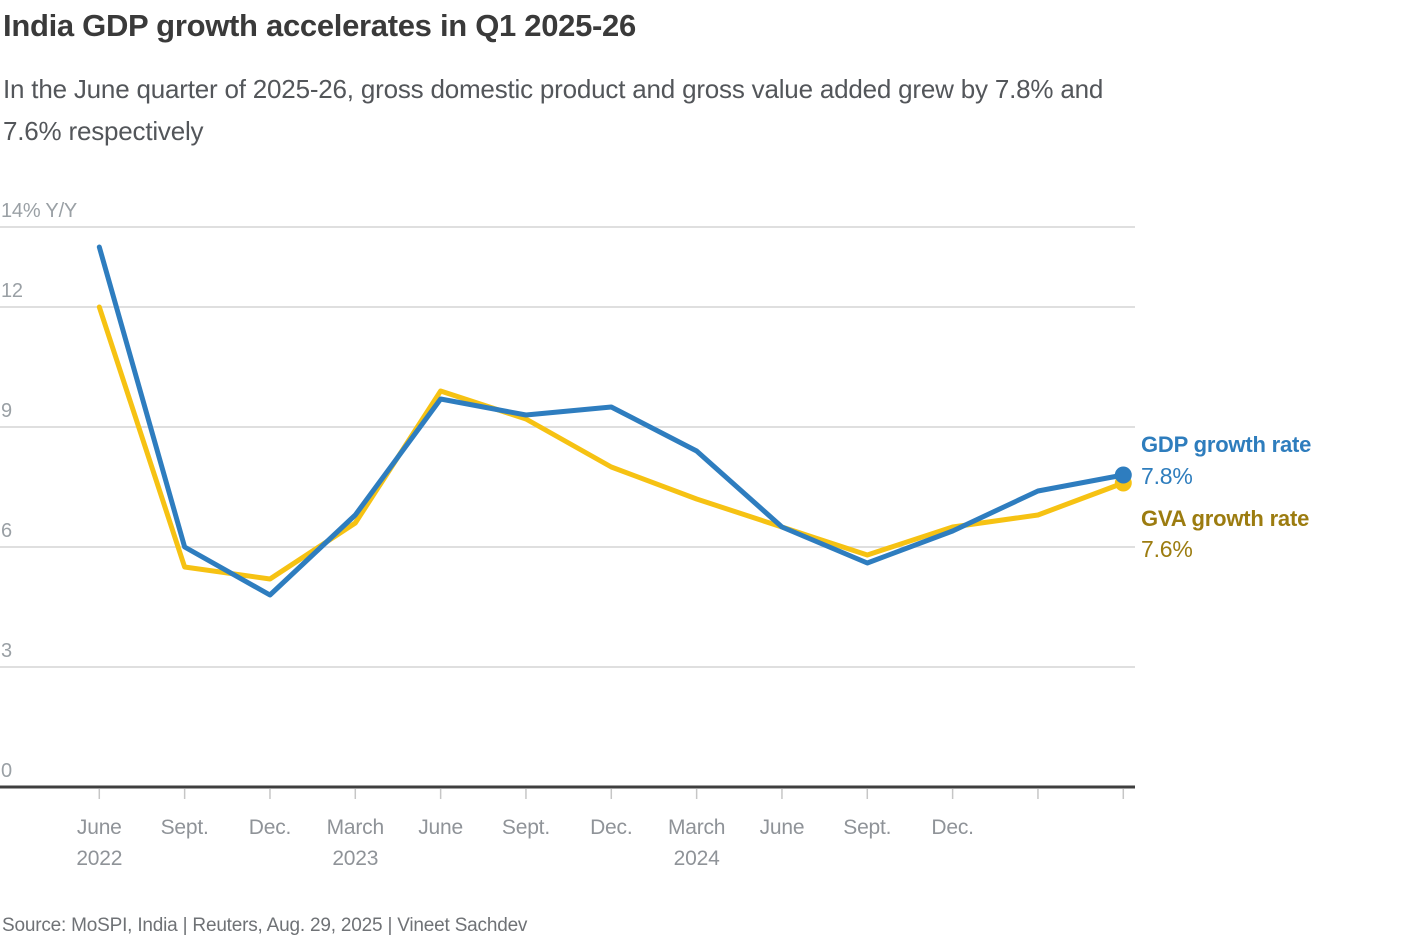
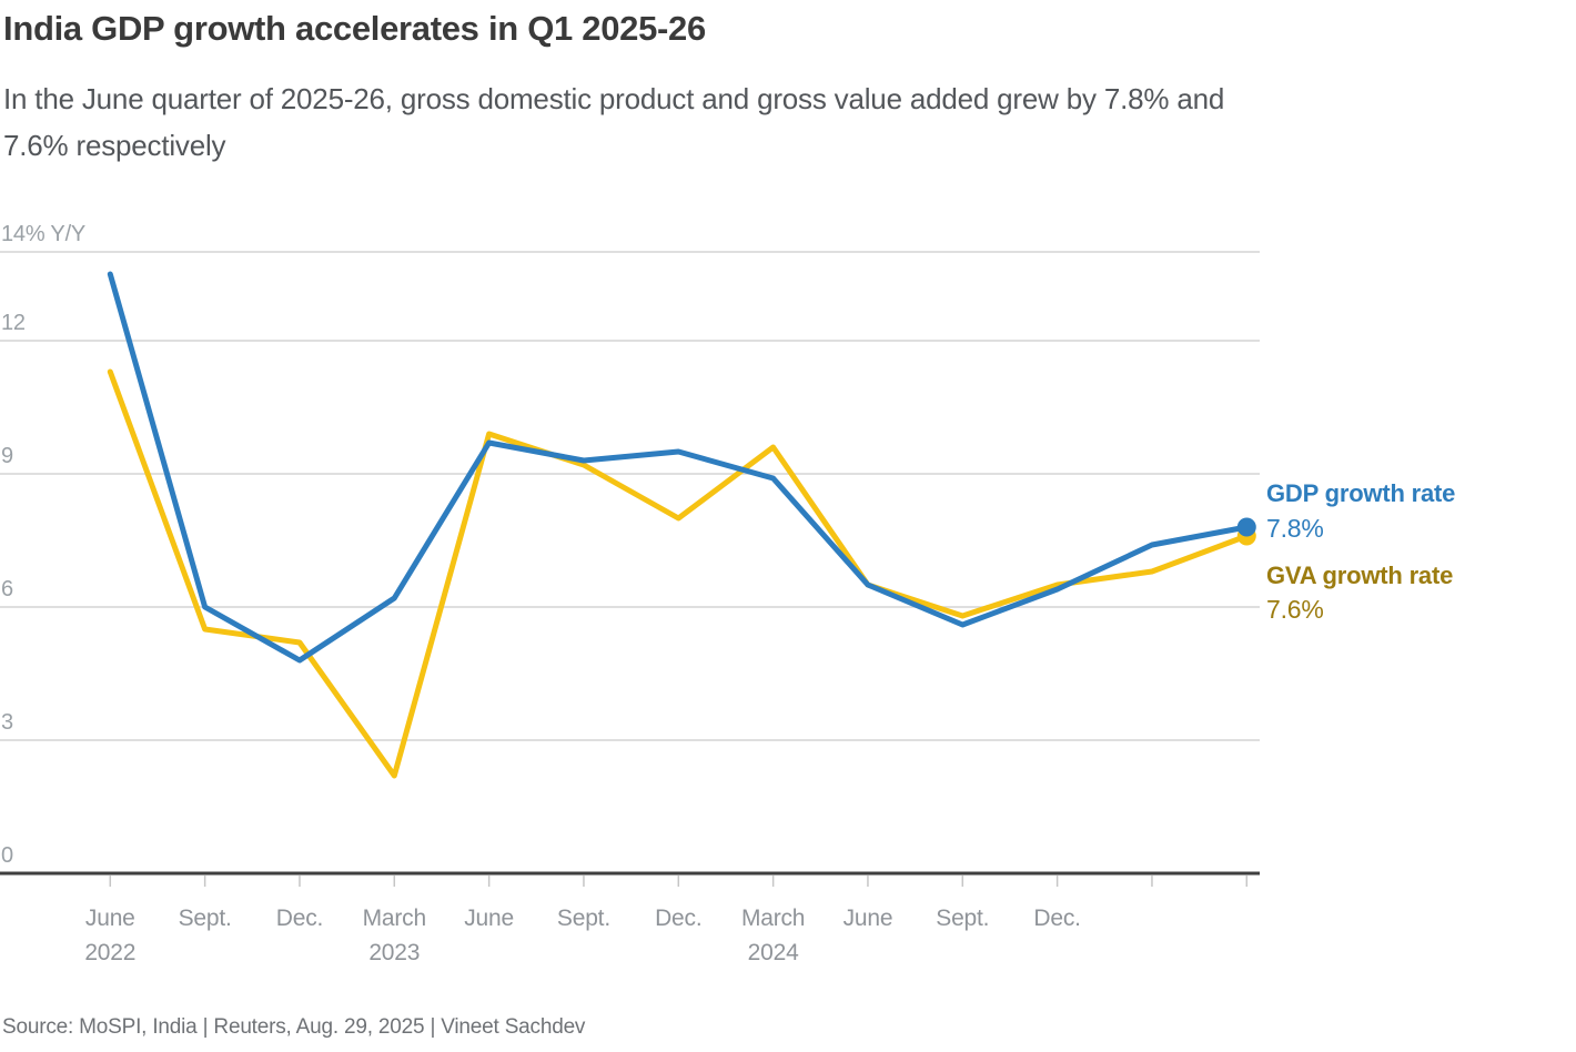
GVA growth rate/June 2022: 12.0 -> 11.3
GDP growth rate/March 2023: 6.8 -> 6.2
GVA growth rate/March 2023: 6.6 -> 2.2
GDP growth rate/March 2024: 8.4 -> 8.9
GVA growth rate/March 2024: 7.2 -> 9.6
